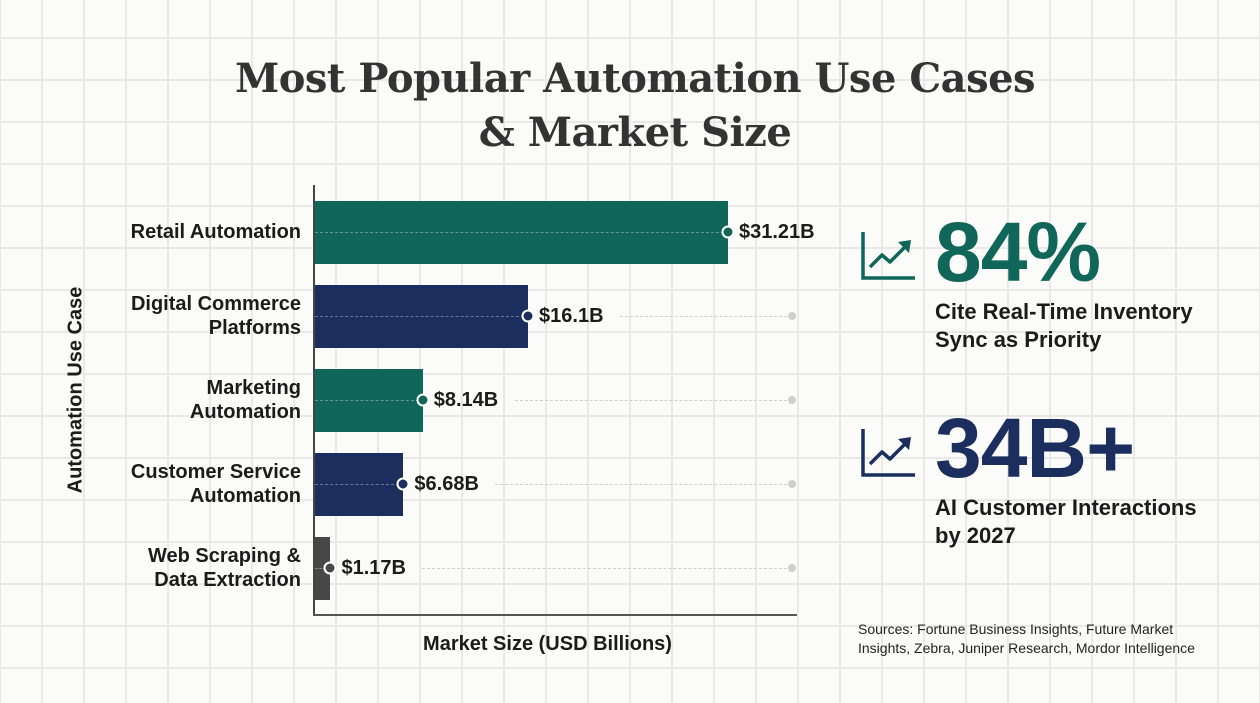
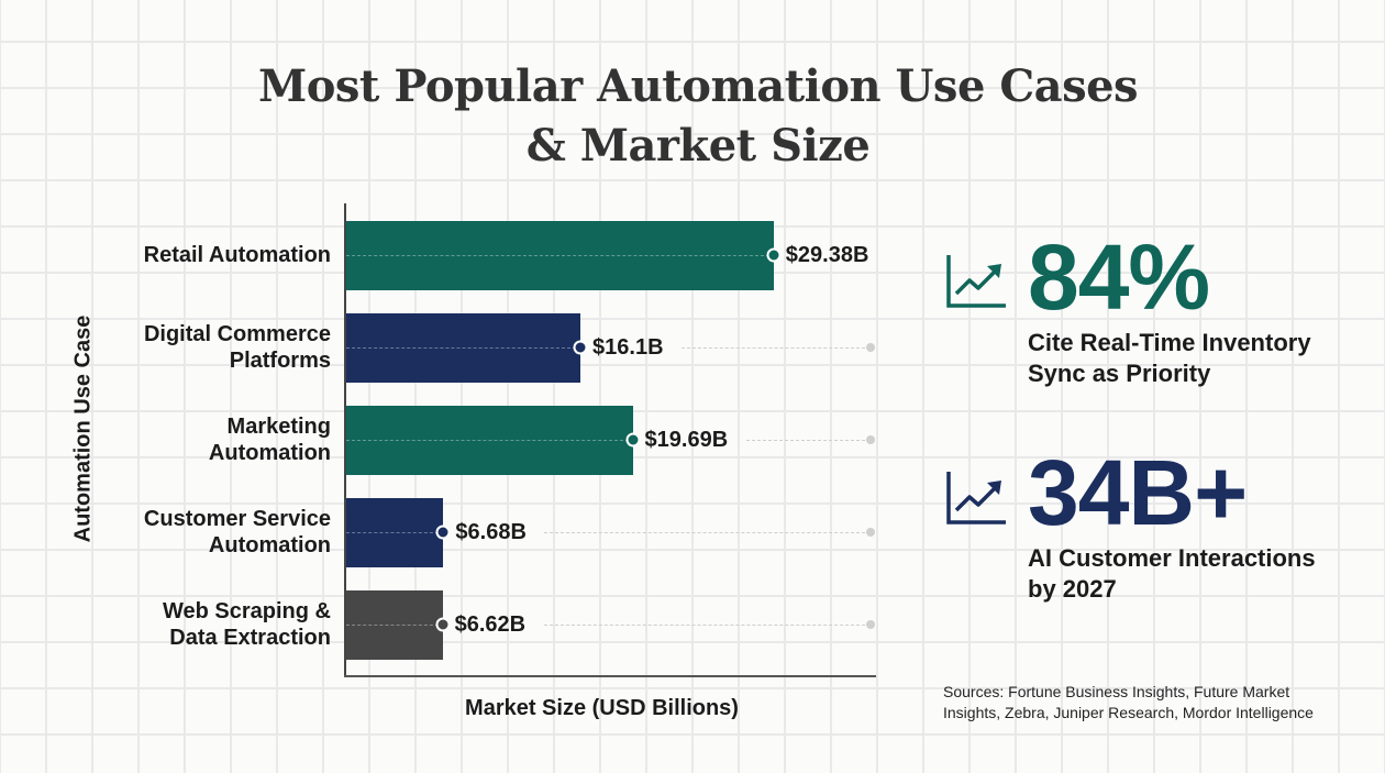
Retail Automation: $31.21B -> $29.38B
Marketing Automation: $8.14B -> $19.69B
Web Scraping & Data Extraction: $1.17B -> $6.62B
